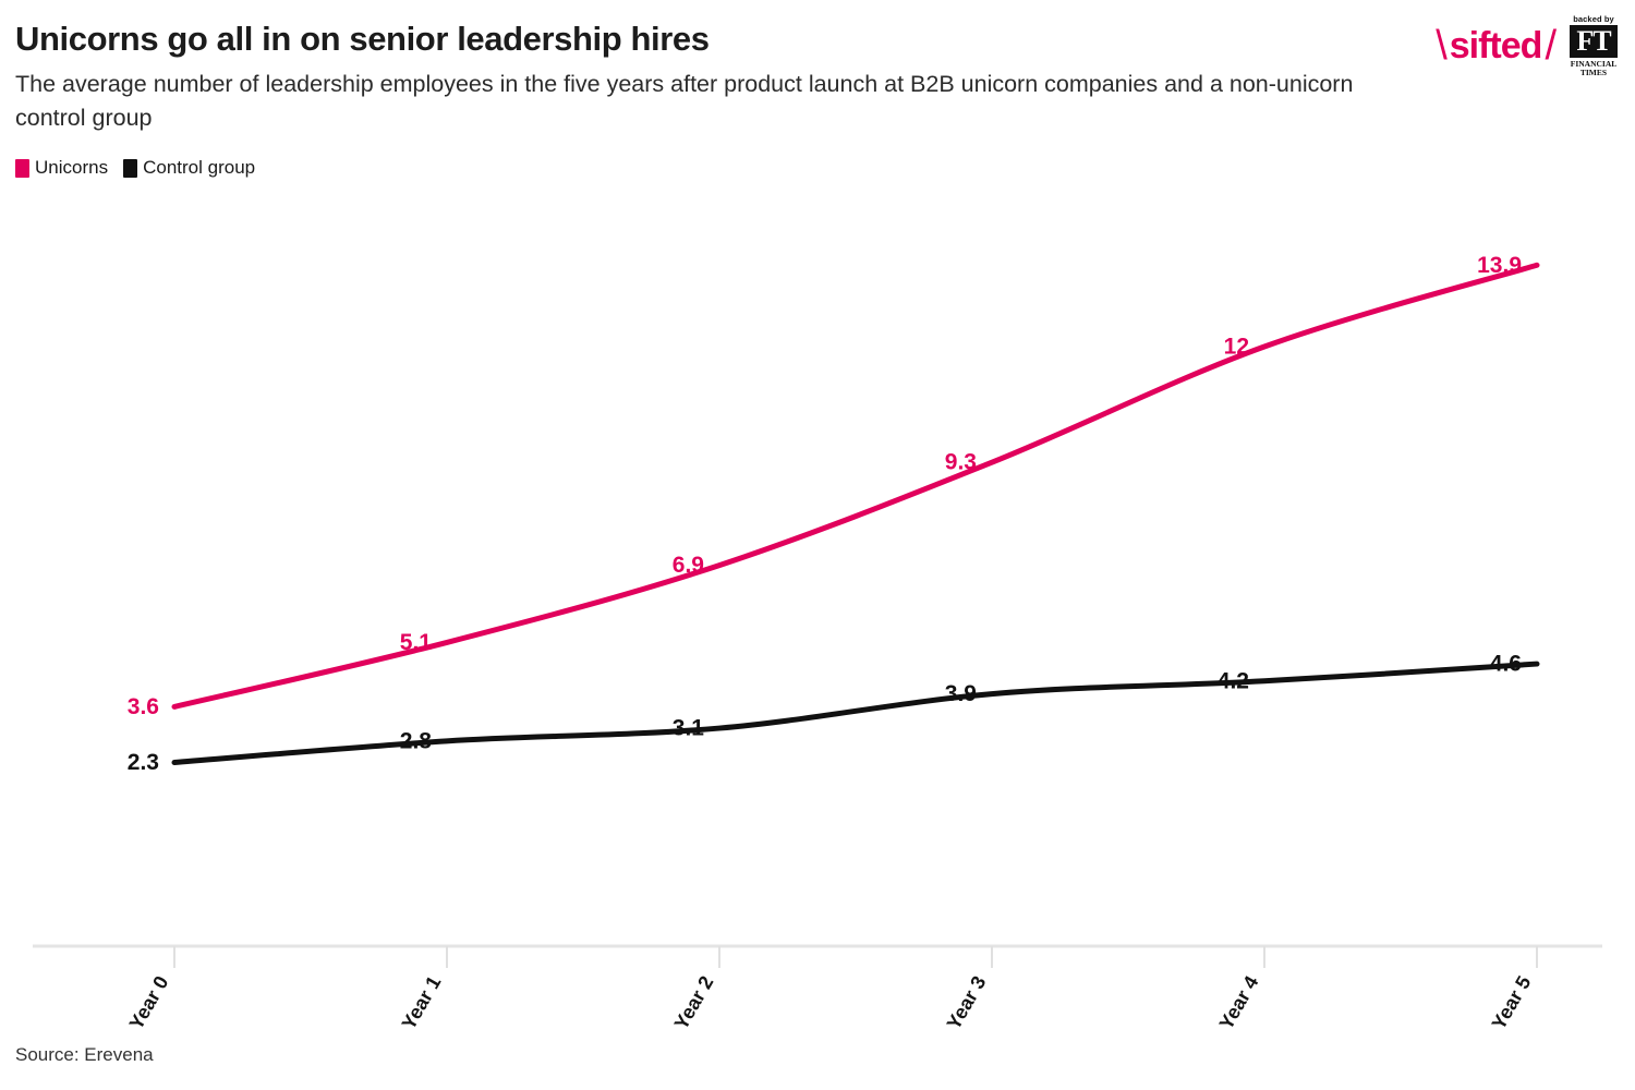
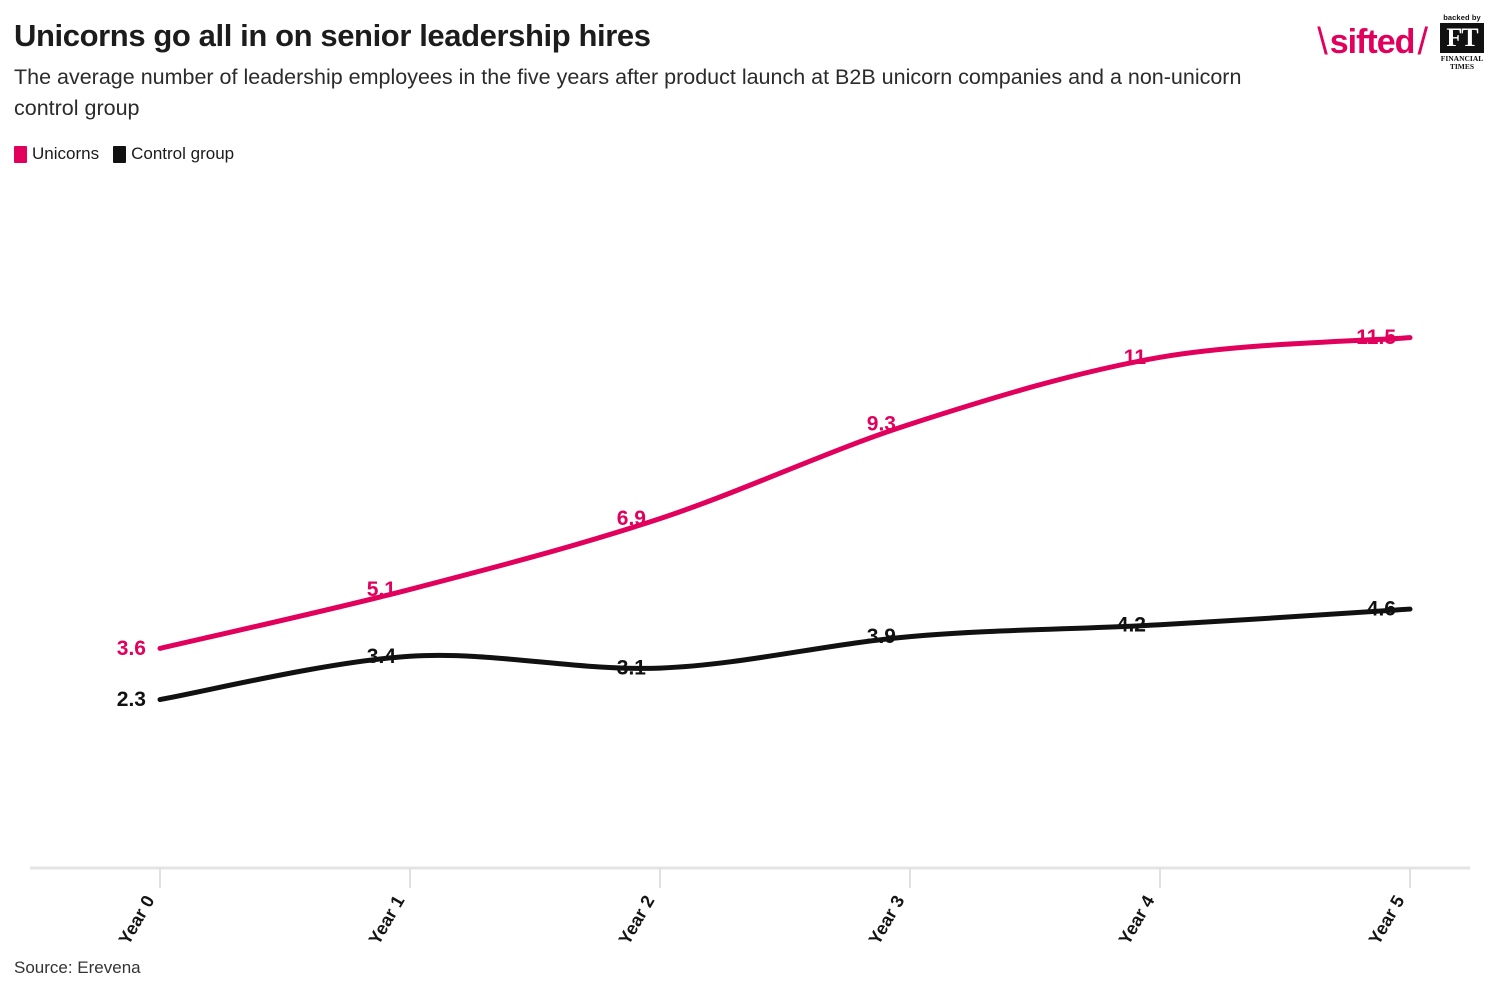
Control group/Year 1: 2.8 -> 3.4
Unicorns/Year 4: 12 -> 11
Unicorns/Year 5: 13.9 -> 11.5
